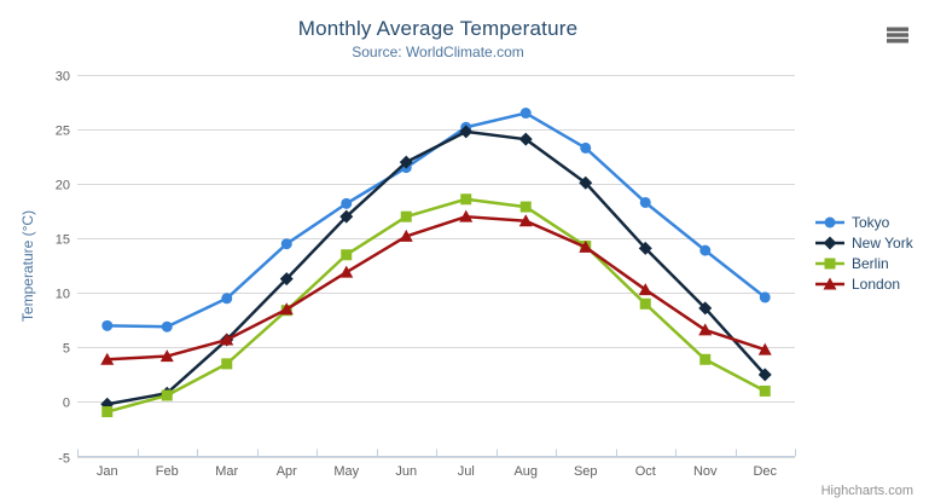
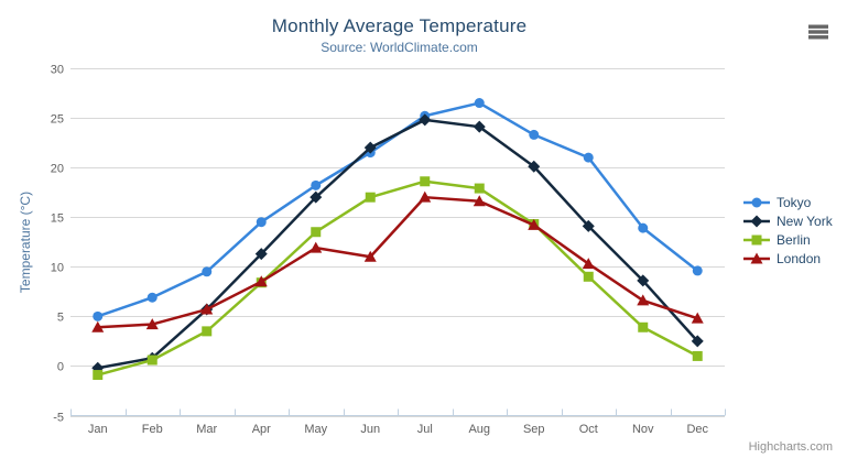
Tokyo/Jan: 7 -> 5
London/Jun: 15 -> 11
Tokyo/Oct: 18 -> 21
